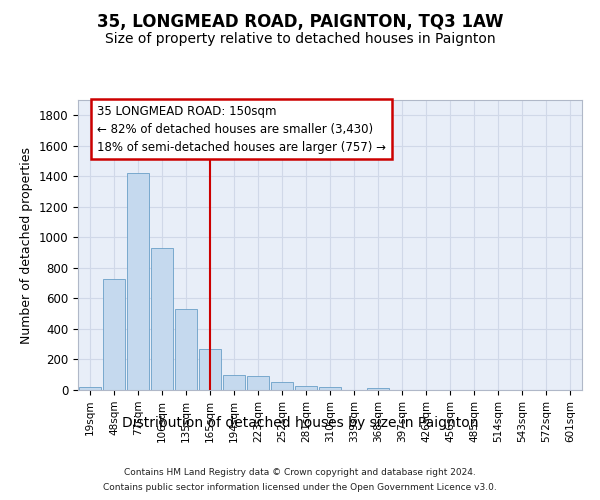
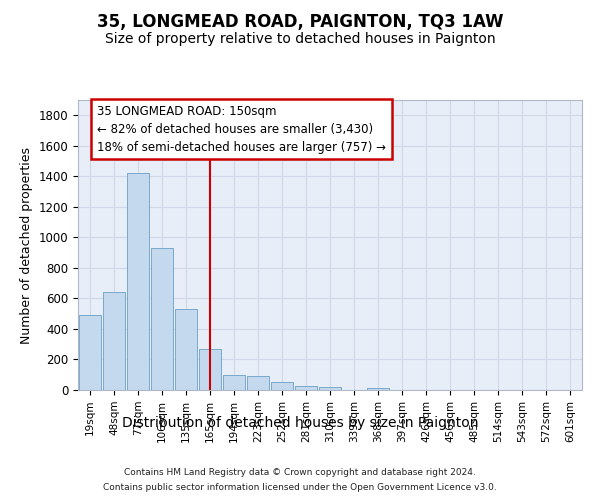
19sqm: 20 -> 490
48sqm: 730 -> 640
